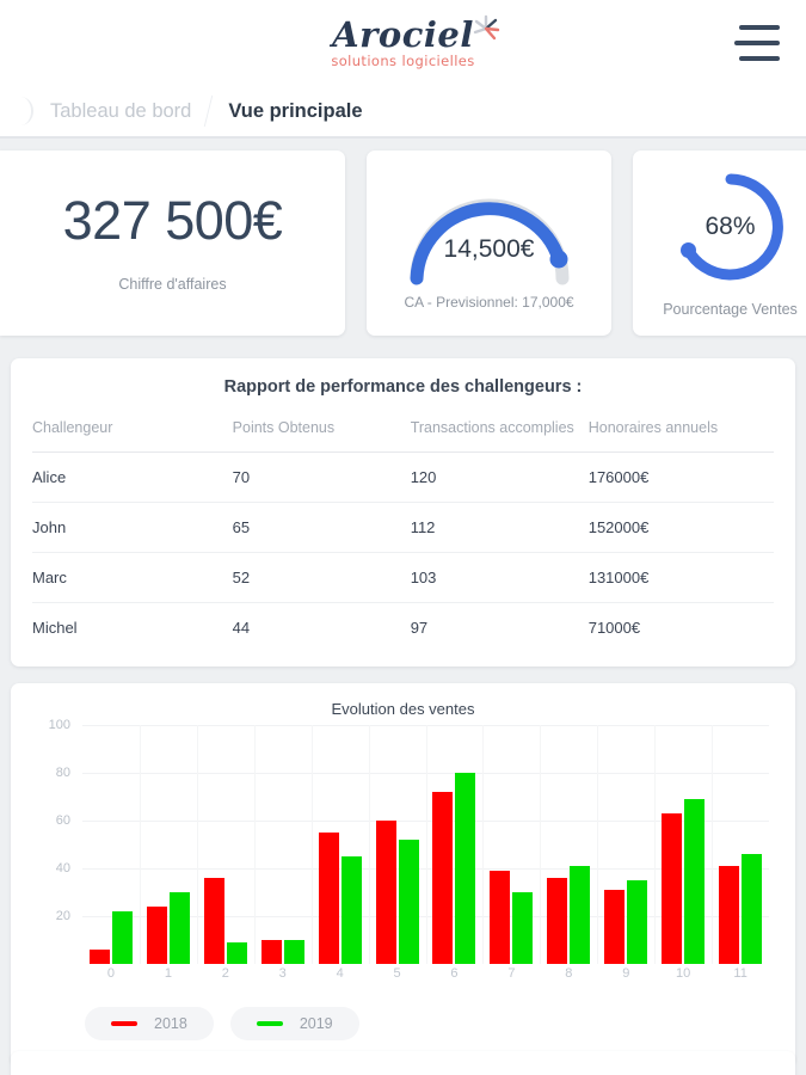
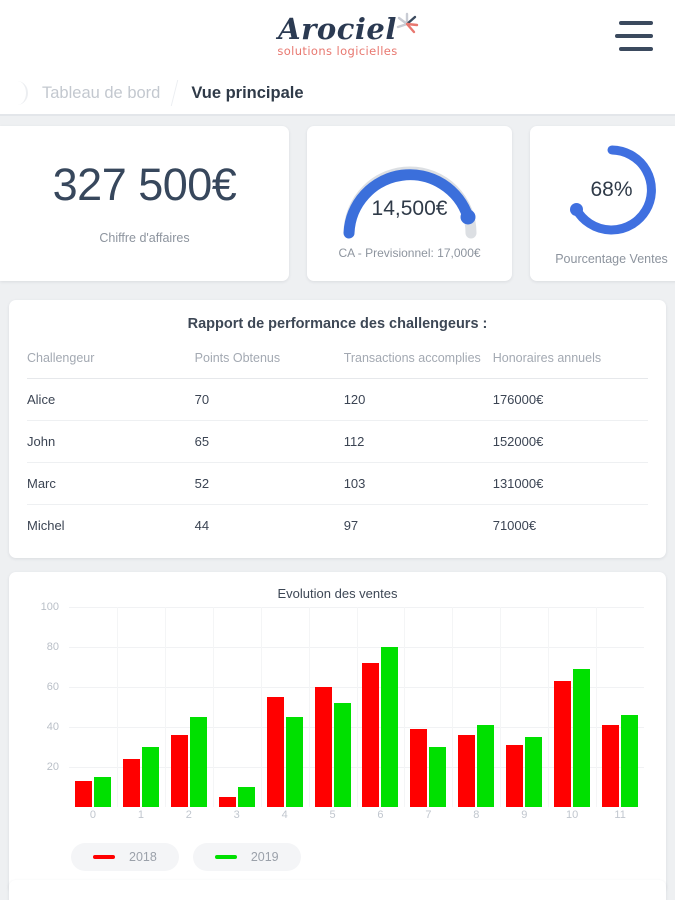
2018/0: 6 -> 13
2019/0: 22 -> 15
2019/2: 9 -> 45
2018/3: 10 -> 5
